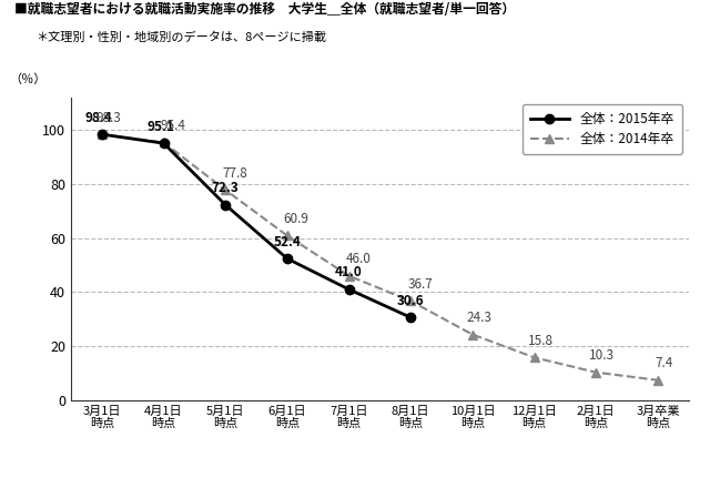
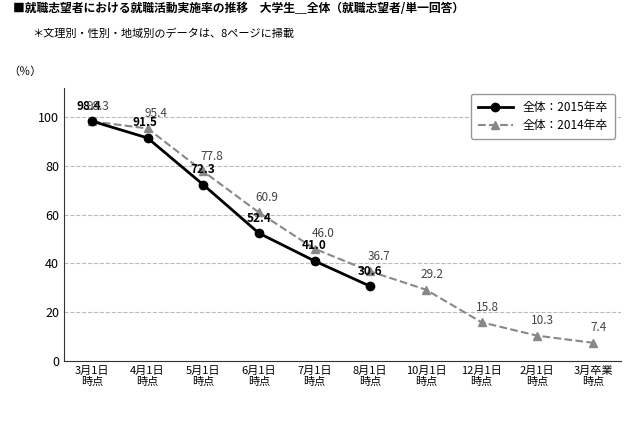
全体：2015年卒/4月1日 時点: 95.1 -> 91.5
全体：2014年卒/10月1日 時点: 24.3 -> 29.2
